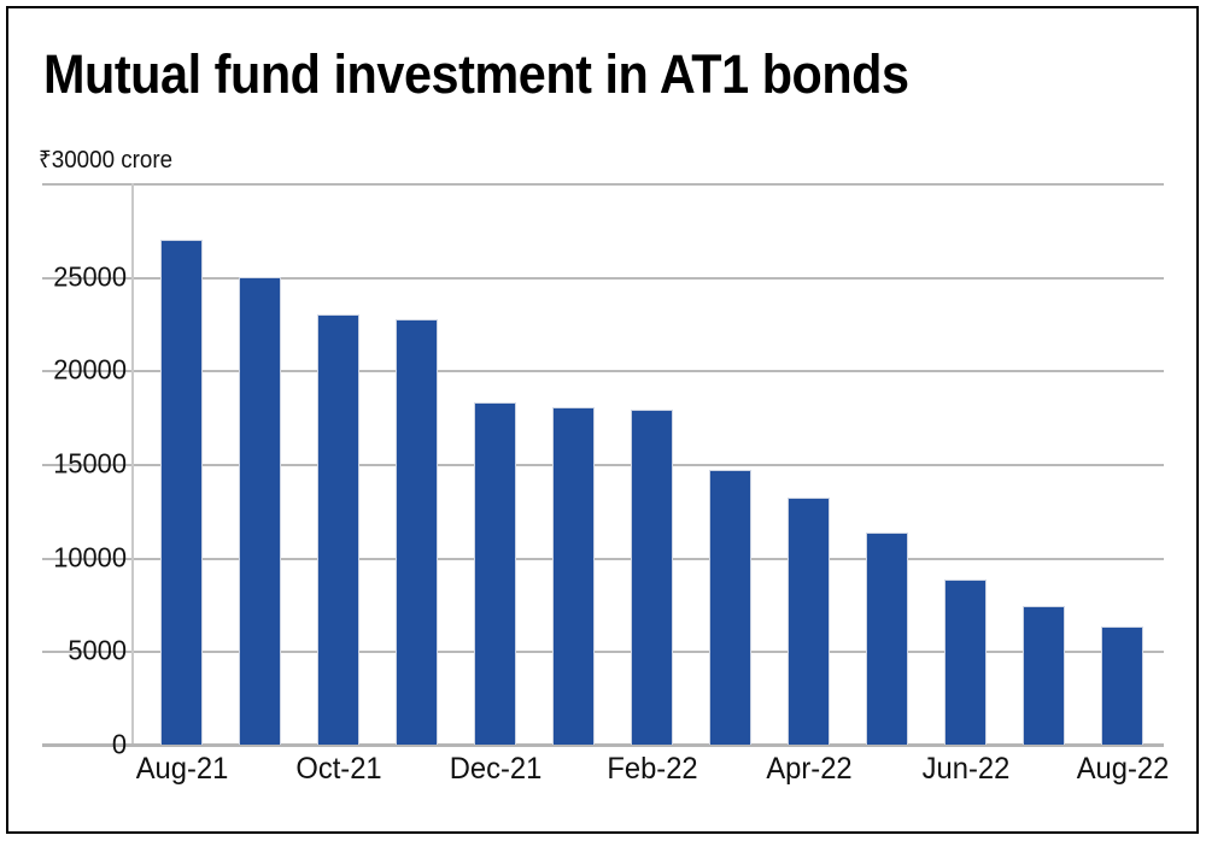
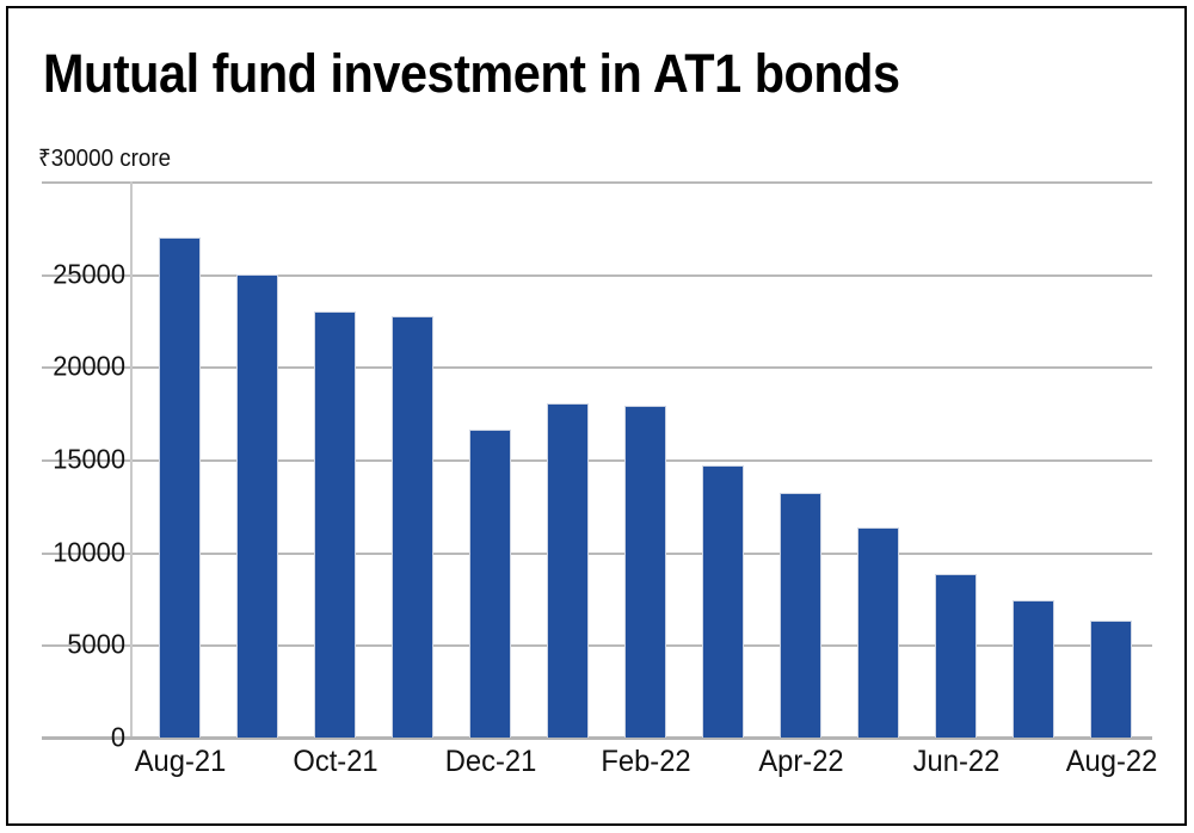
Dec-21: 18300 -> 16600
